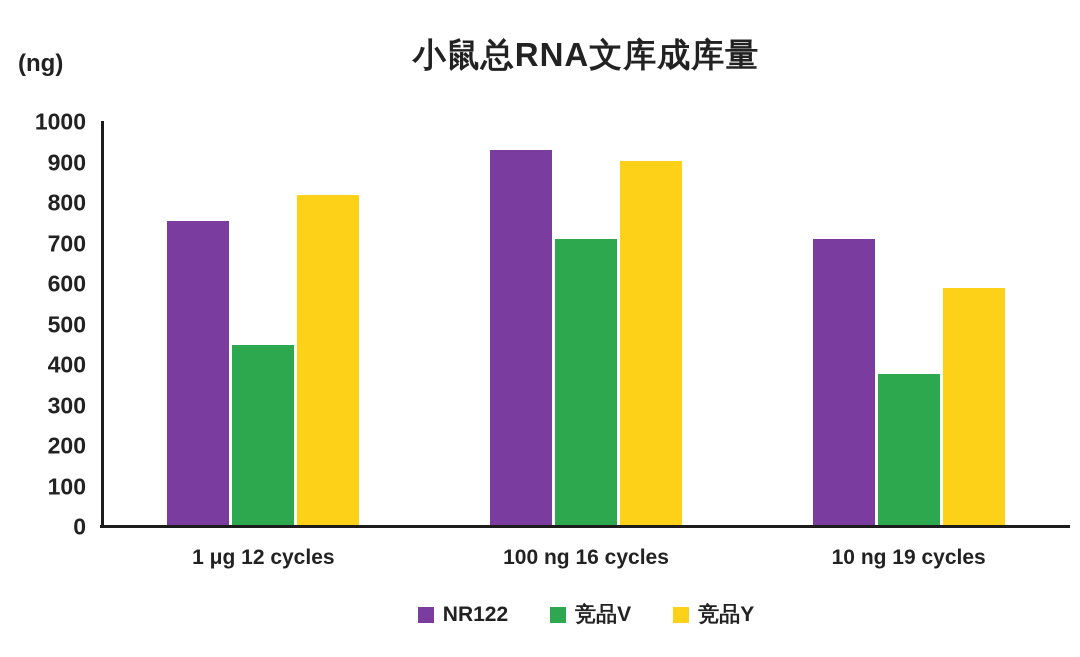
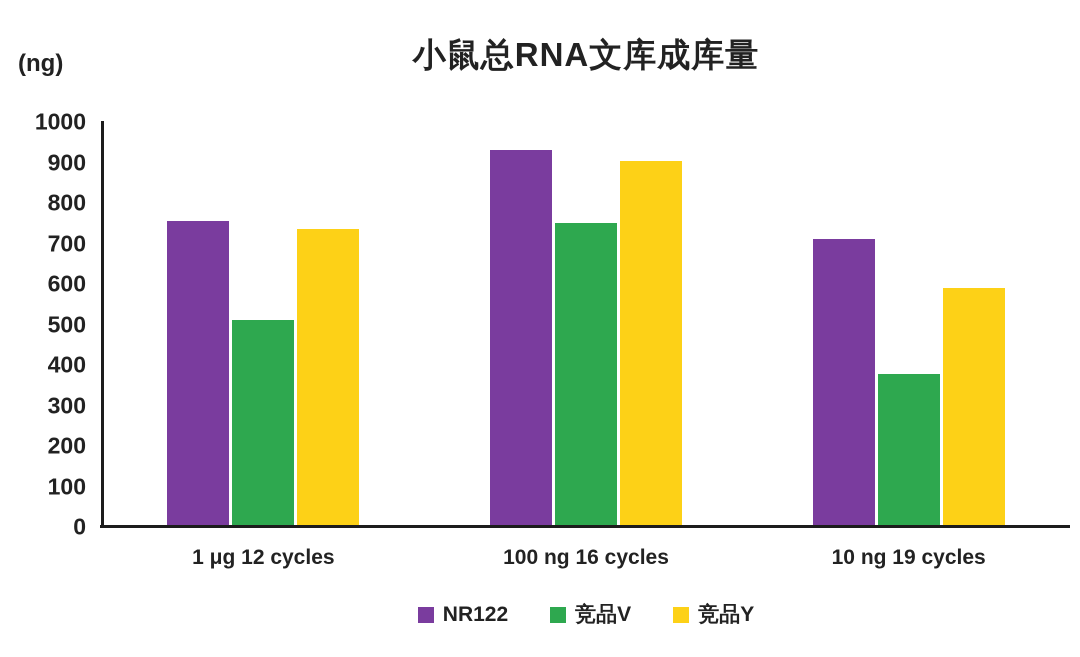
竞品V/1 μg 12 cycles: 450 -> 510
竞品Y/1 μg 12 cycles: 820 -> 740
竞品V/100 ng 16 cycles: 710 -> 750
